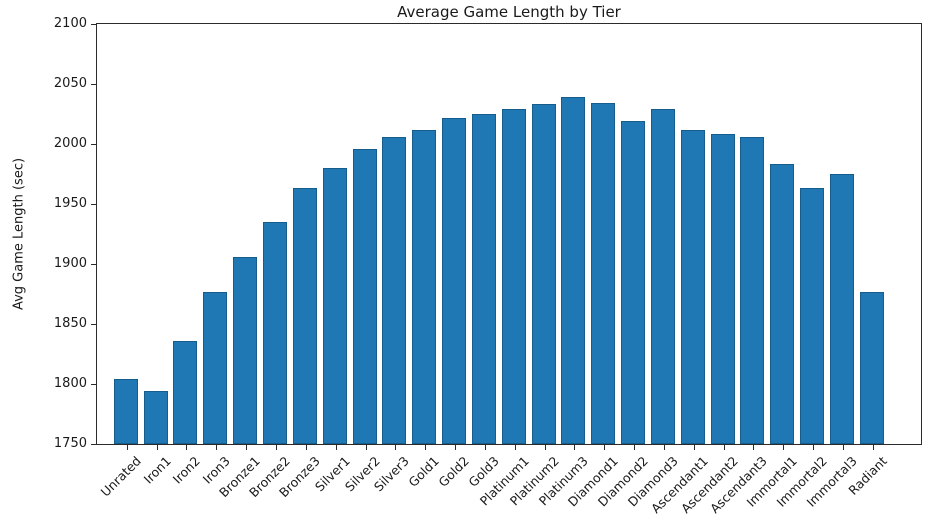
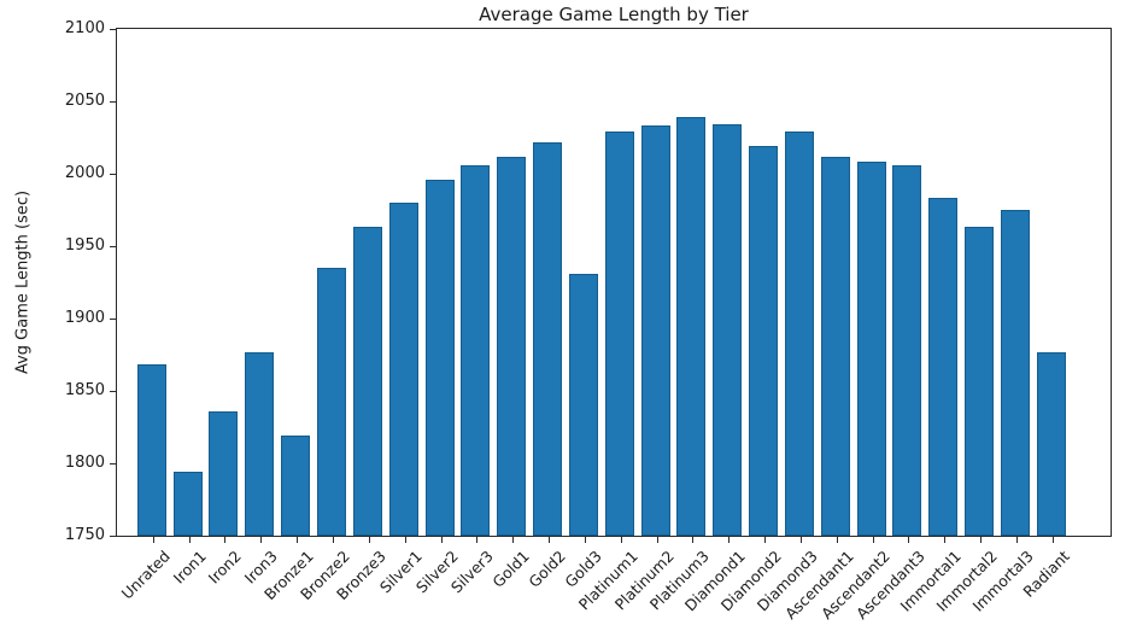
Unrated: 1804 -> 1868
Bronze1: 1906 -> 1819
Gold3: 2025 -> 1931
